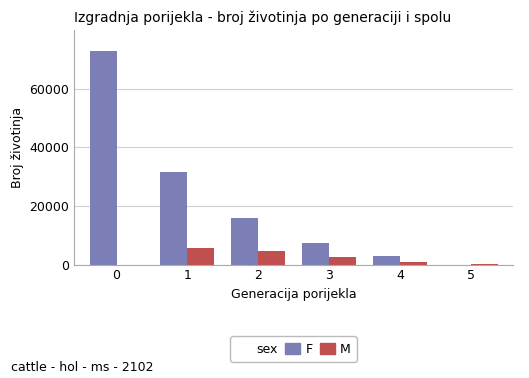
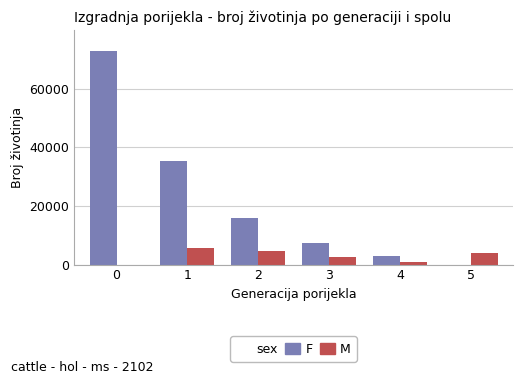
F/1: 31500 -> 35500
M/5: 200 -> 4000
